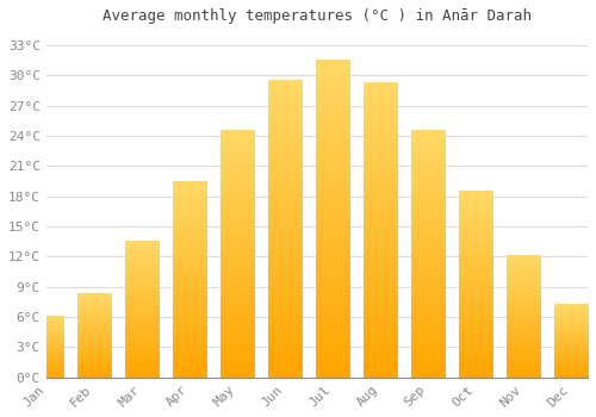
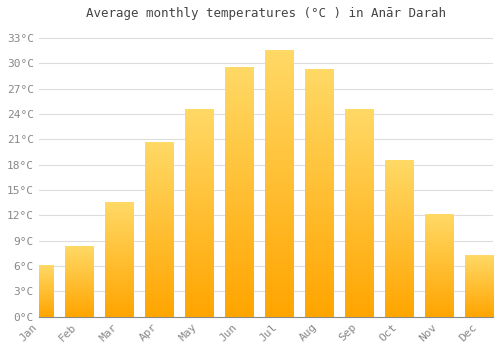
Apr: 19.5°C -> 20.6°C
